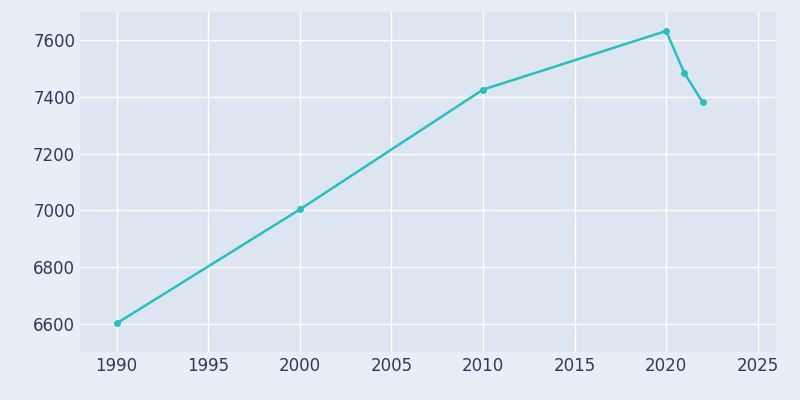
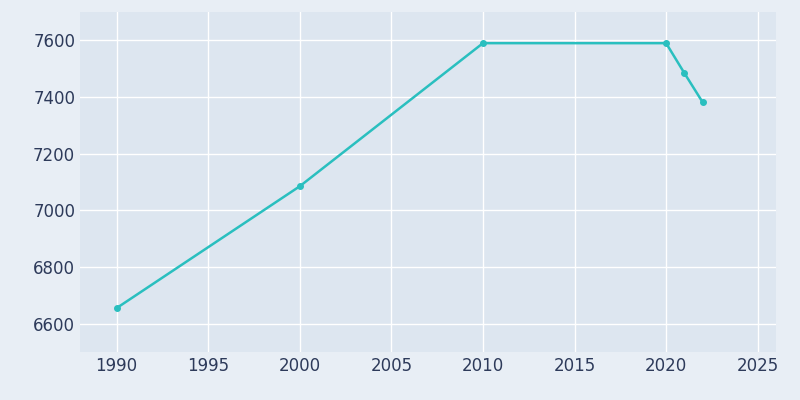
1990: 6601 -> 6655
2000: 7003 -> 7085
2010: 7426 -> 7590
2020: 7633 -> 7590
